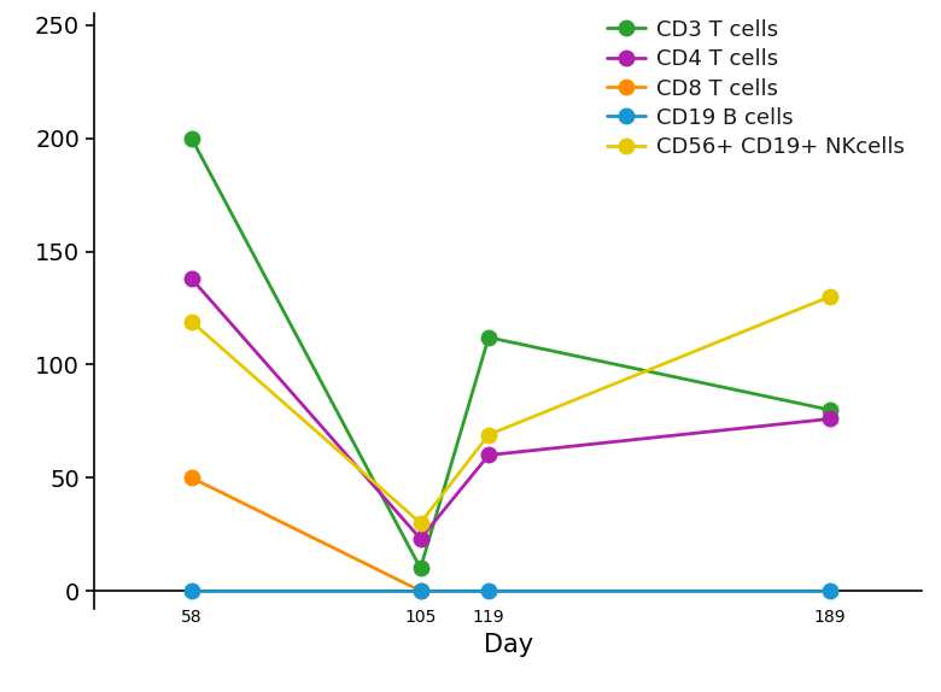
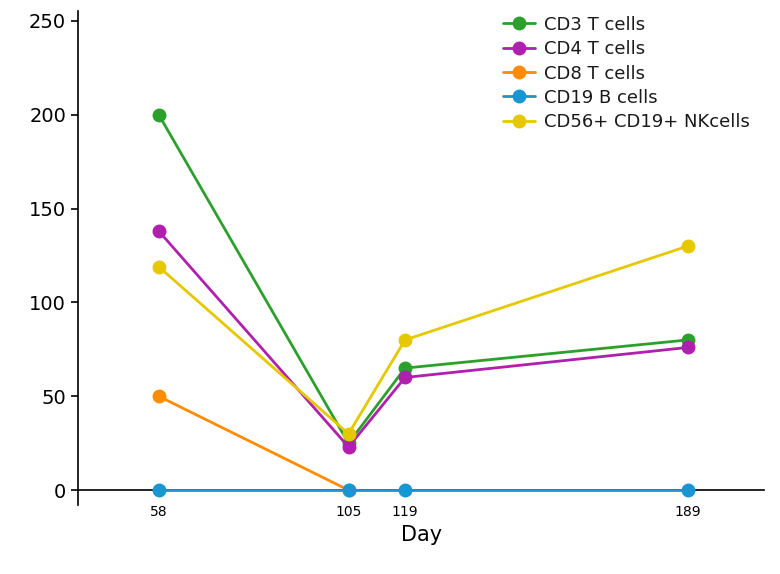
CD3 T cells/105: 10 -> 25
CD3 T cells/119: 112 -> 65
CD56+ CD19+ NKcells/119: 69 -> 80
